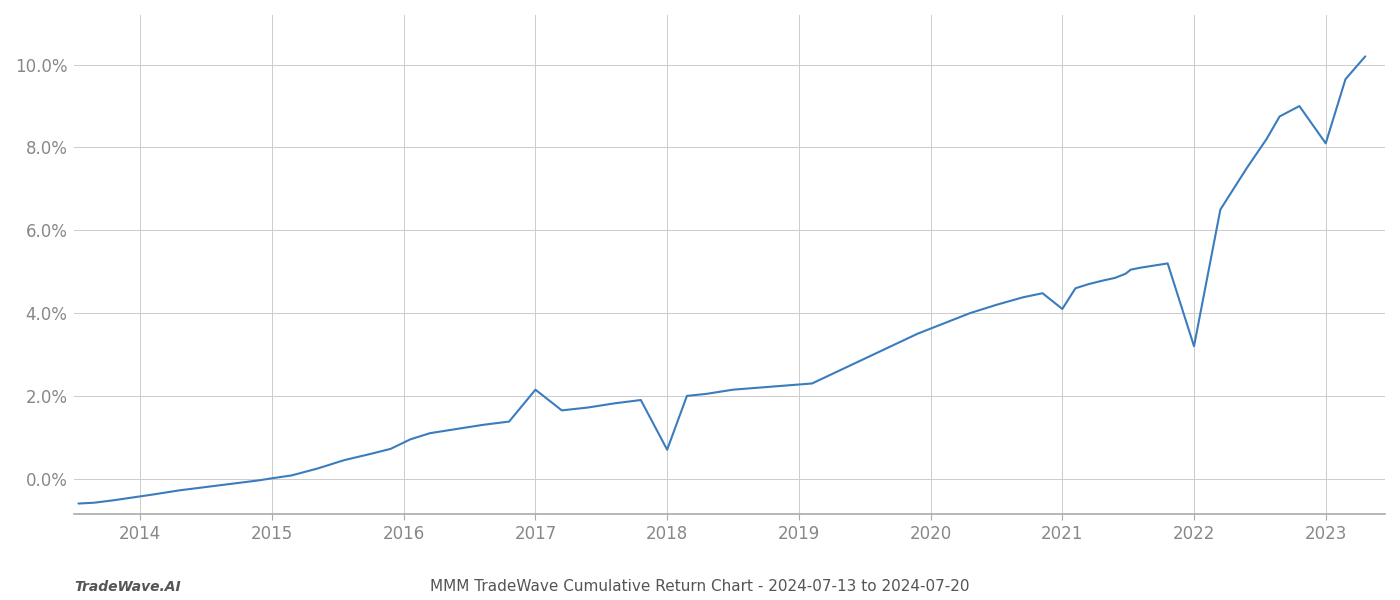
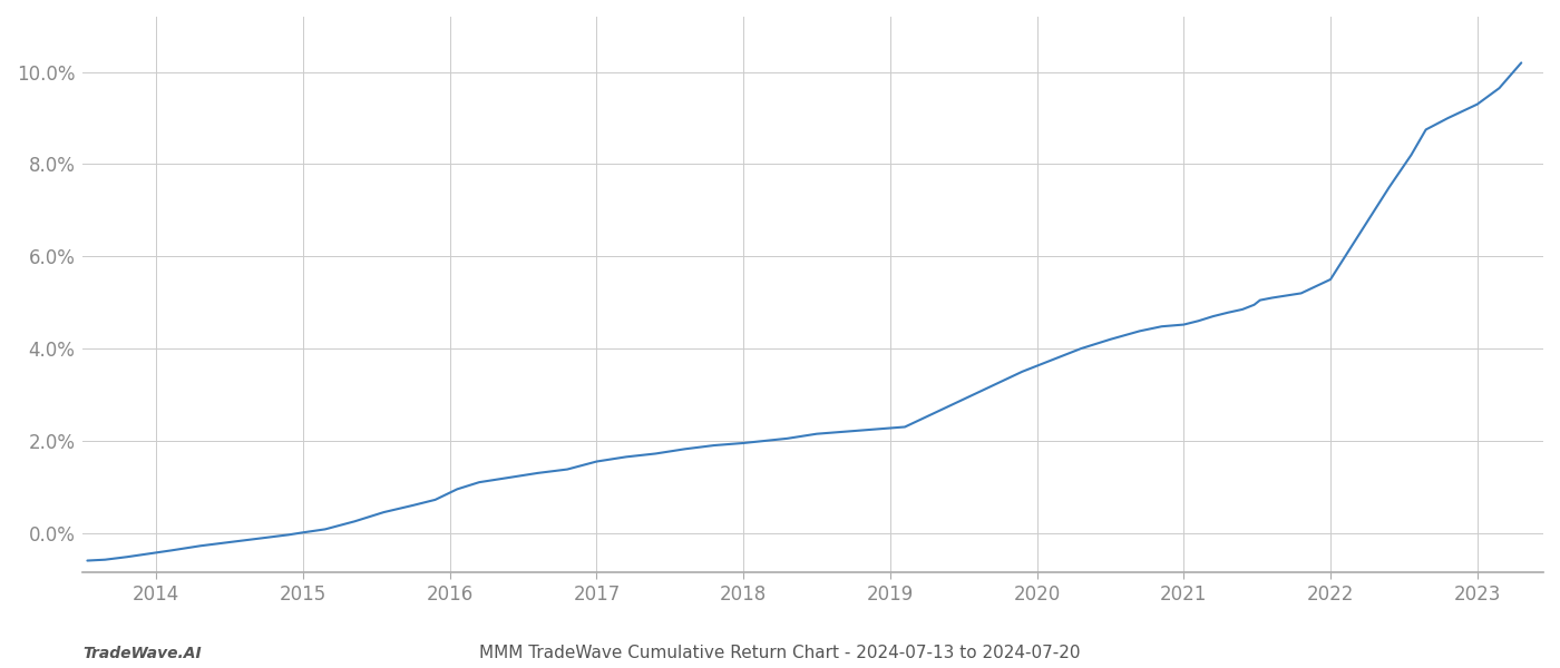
2017: 2.15% -> 1.55%
2018: 0.70% -> 1.95%
2021: 4.10% -> 4.52%
2022: 3.20% -> 5.50%
2023: 8.10% -> 9.30%
